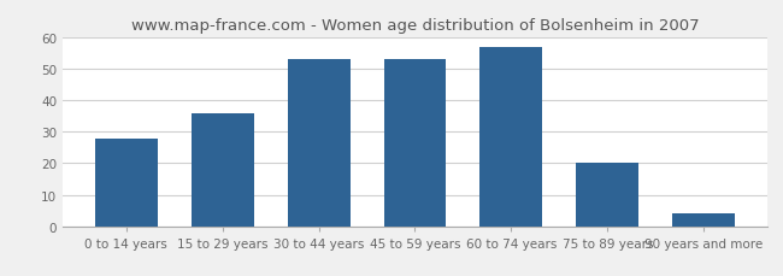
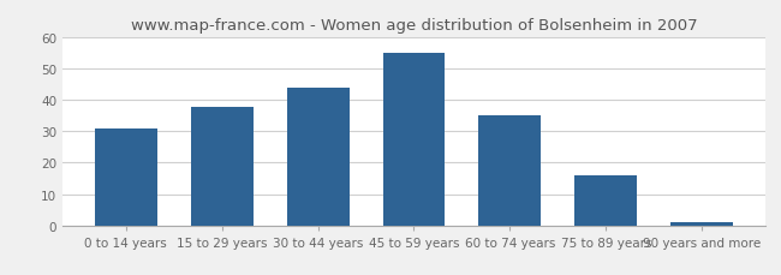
0 to 14 years: 28 -> 31
15 to 29 years: 36 -> 38
30 to 44 years: 53 -> 44
45 to 59 years: 53 -> 55
60 to 74 years: 57 -> 35
75 to 89 years: 20 -> 16
90 years and more: 4 -> 1
